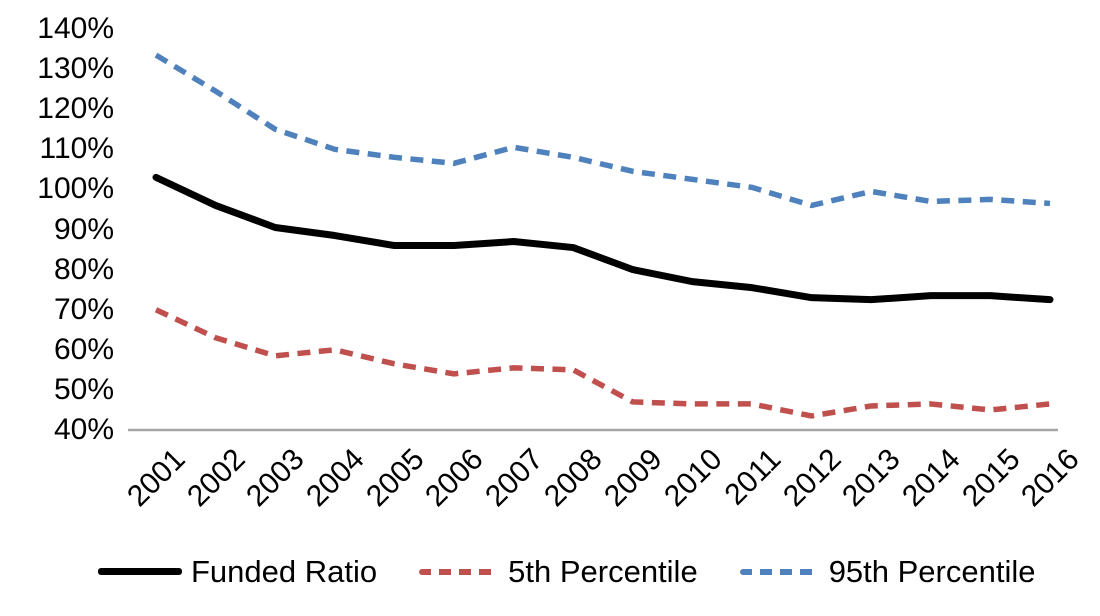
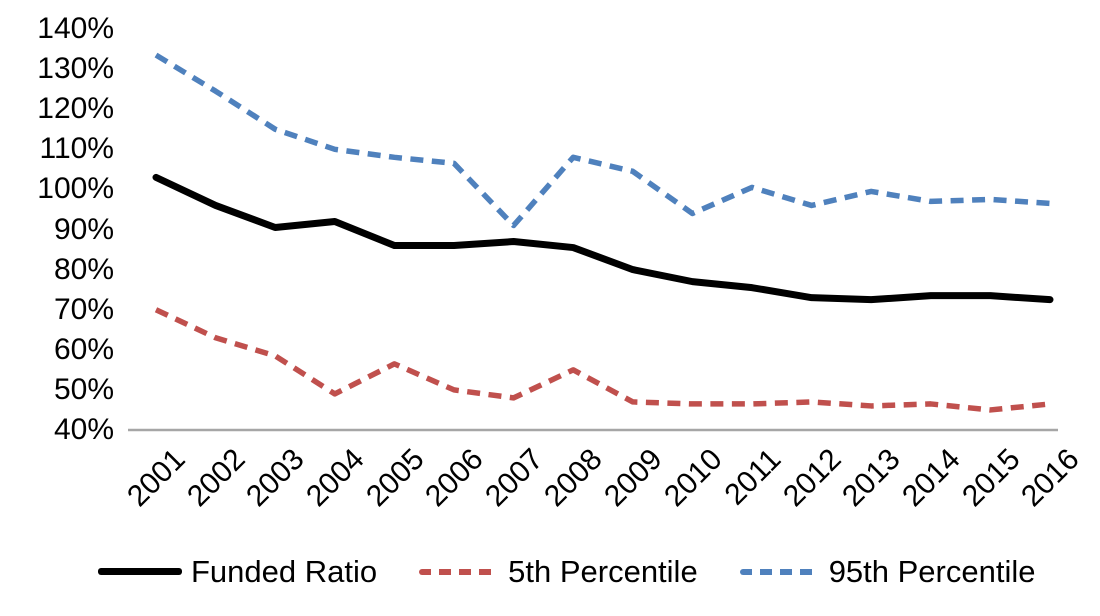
Funded Ratio/2004: 88% -> 92%
5th Percentile/2004: 60% -> 49%
5th Percentile/2006: 54% -> 50%
5th Percentile/2007: 56% -> 48%
95th Percentile/2007: 110% -> 91%
95th Percentile/2010: 102% -> 94%
5th Percentile/2012: 44% -> 47%
